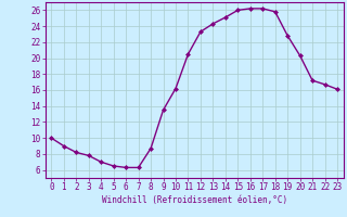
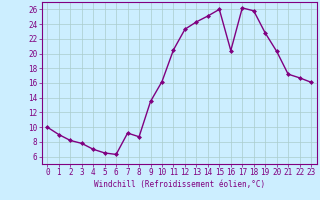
7: 6.3 -> 9.2
16: 26.2 -> 20.4
